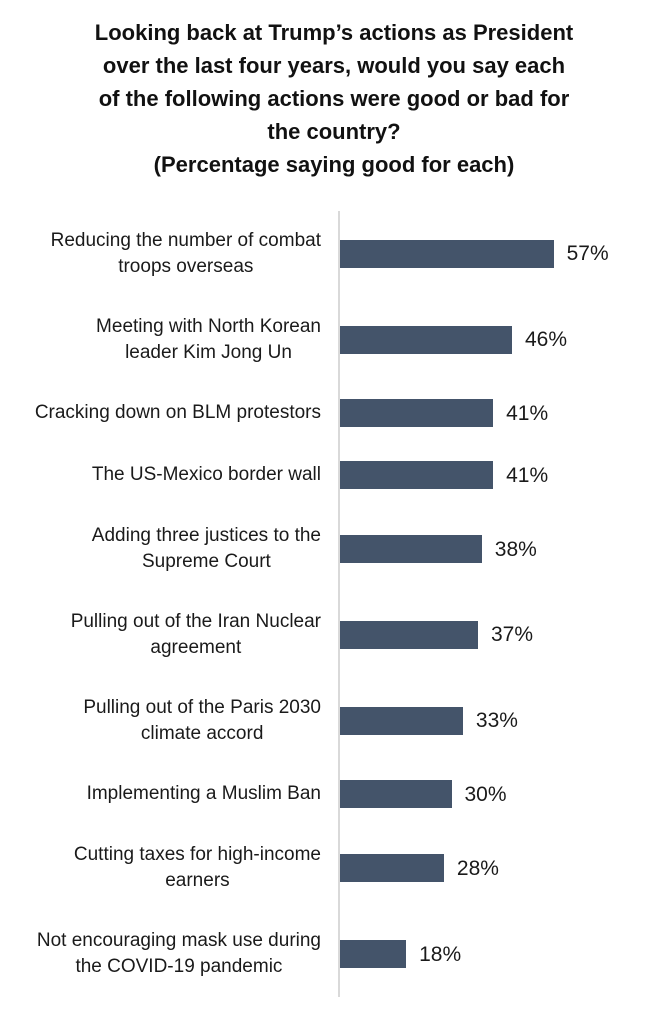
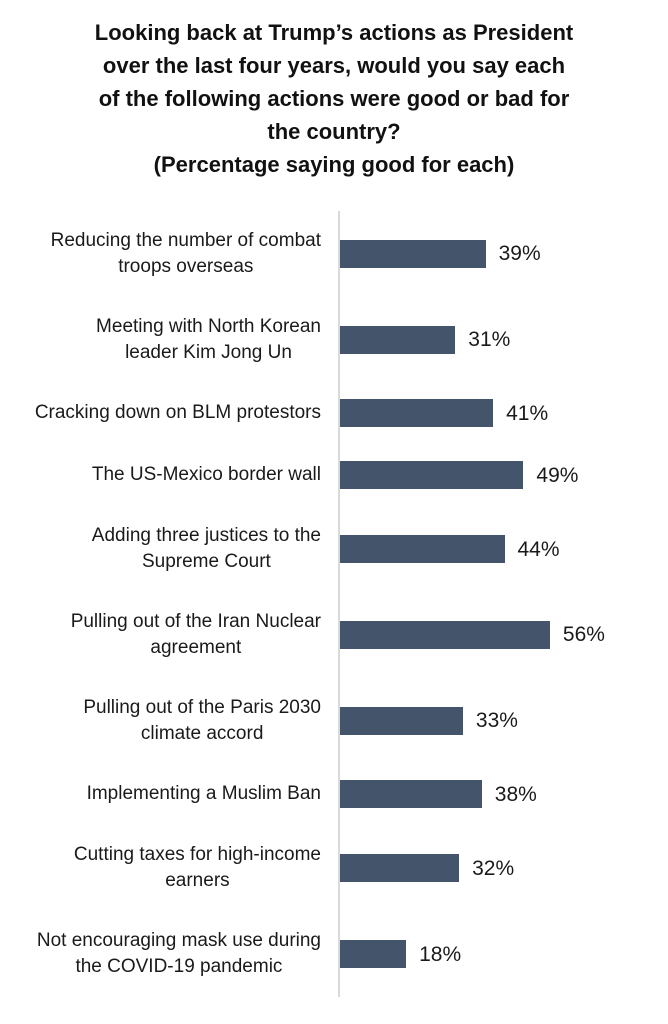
Reducing the number of combat troops overseas: 57% -> 39%
Meeting with North Korean leader Kim Jong Un: 46% -> 31%
The US-Mexico border wall: 41% -> 49%
Adding three justices to the Supreme Court: 38% -> 44%
Pulling out of the Iran Nuclear agreement: 37% -> 56%
Implementing a Muslim Ban: 30% -> 38%
Cutting taxes for high-income earners: 28% -> 32%
